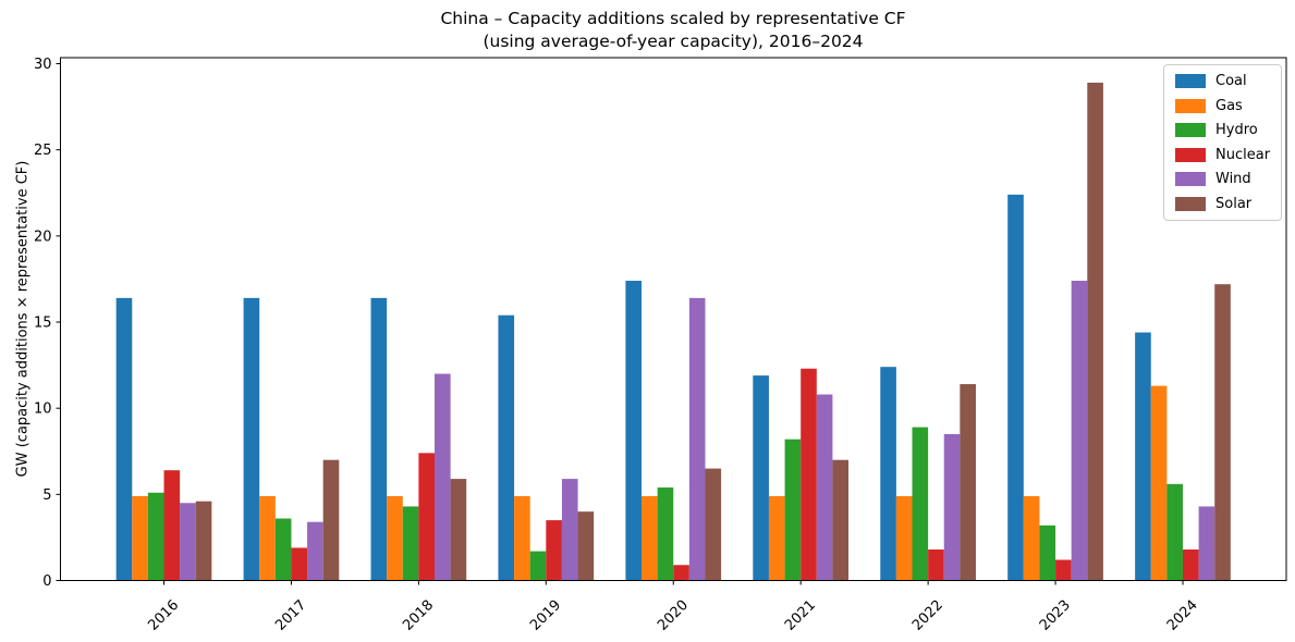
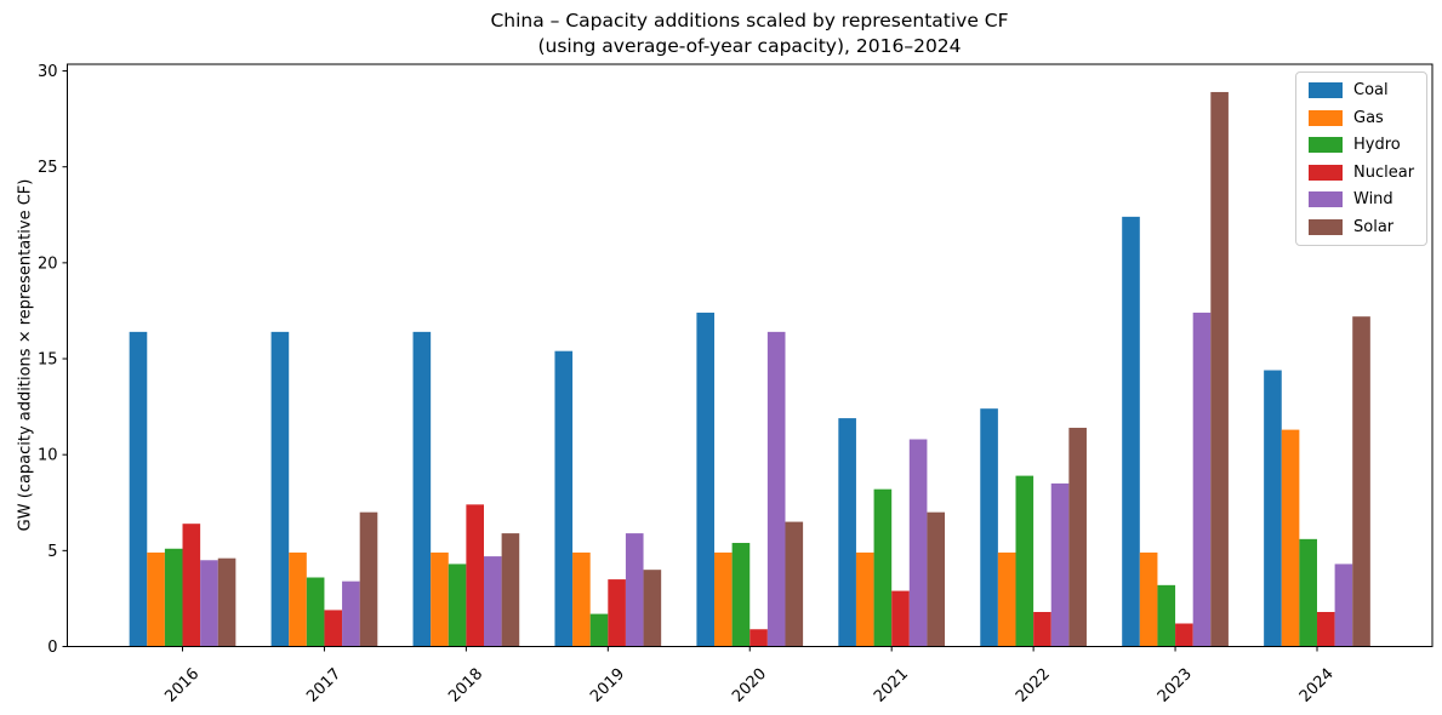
Wind/2018: 12.0 -> 4.7
Nuclear/2021: 12.3 -> 2.9
